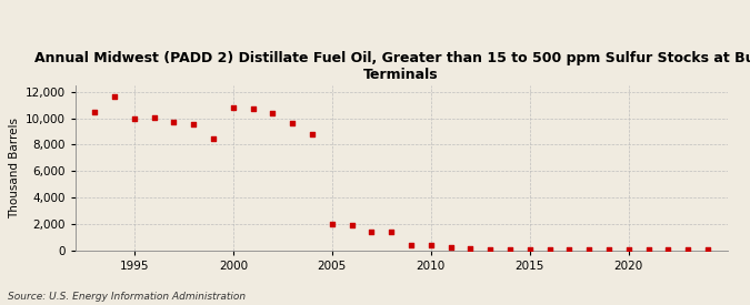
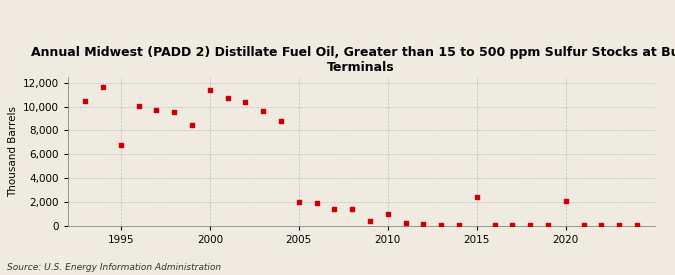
1995: 10,000 -> 6,800
2000: 10,800 -> 11,400
2010: 400 -> 1,000
2015: 100 -> 2,400
2020: 100 -> 2,100
